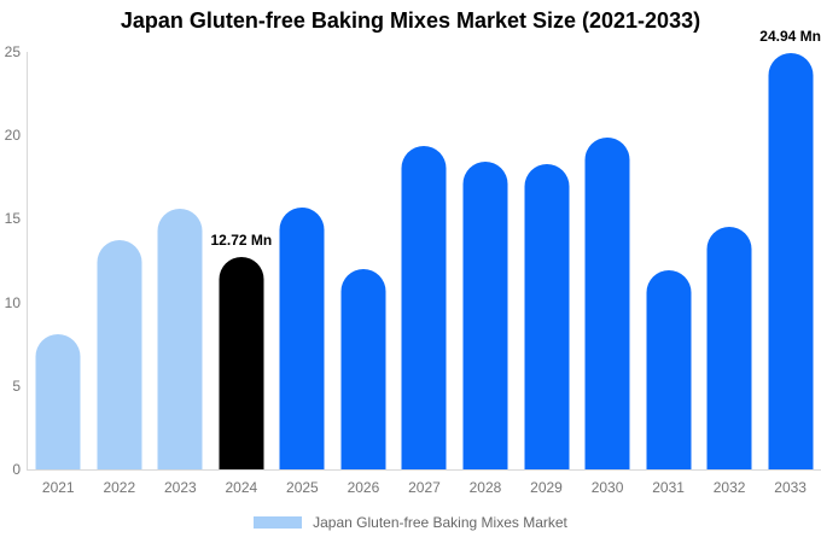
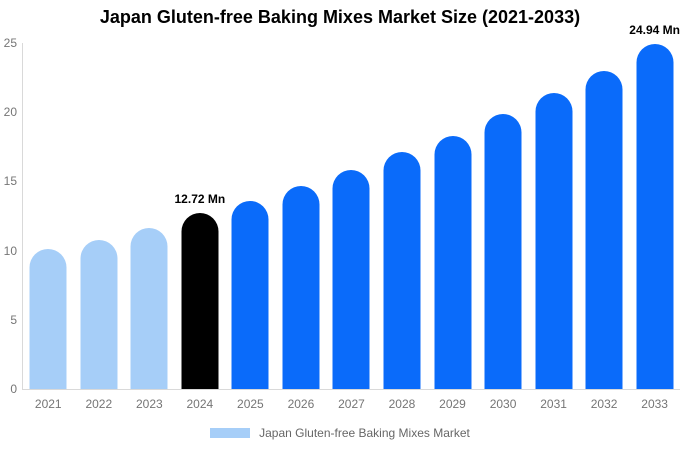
2021: 8.1 -> 10.1
2022: 13.7 -> 10.8
2023: 15.6 -> 11.6
2025: 15.7 -> 13.6
2026: 12.0 -> 14.7
2027: 19.4 -> 15.8
2028: 18.4 -> 17.1
2031: 11.9 -> 21.4
2032: 14.5 -> 23.0
